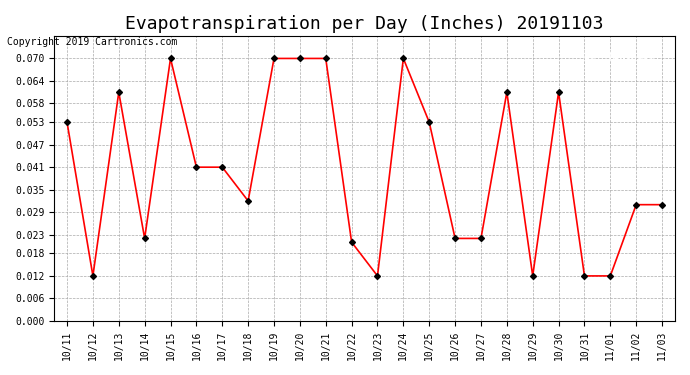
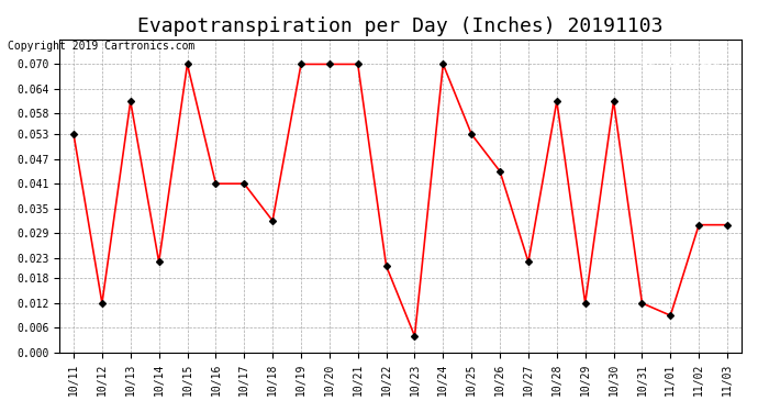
10/23: 0.012 -> 0.004
10/26: 0.022 -> 0.044
11/01: 0.012 -> 0.009
